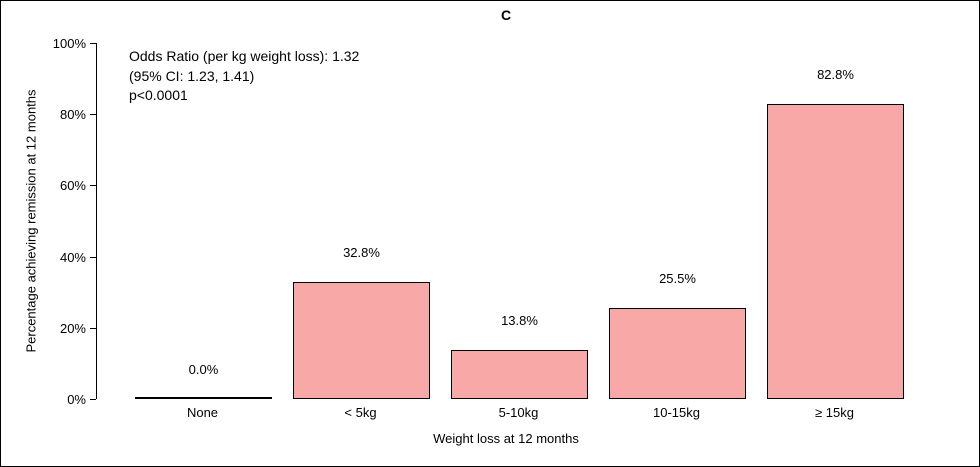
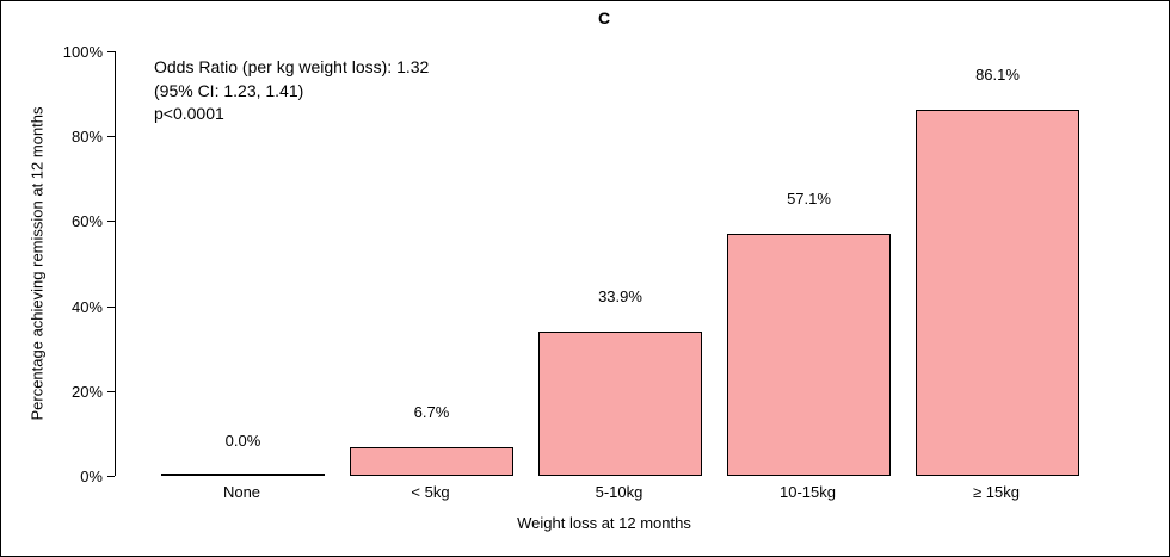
< 5kg: 32.8% -> 6.7%
5-10kg: 13.8% -> 33.9%
10-15kg: 25.5% -> 57.1%
≥ 15kg: 82.8% -> 86.1%
